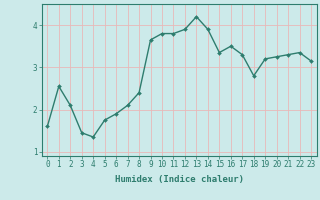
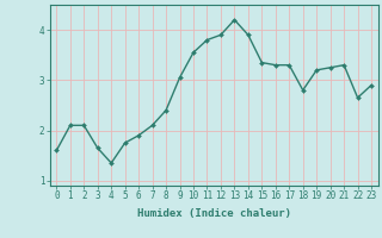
1: 2.55 -> 2.10
3: 1.45 -> 1.65
9: 3.65 -> 3.05
10: 3.80 -> 3.55
16: 3.50 -> 3.30
22: 3.35 -> 2.65
23: 3.15 -> 2.90
